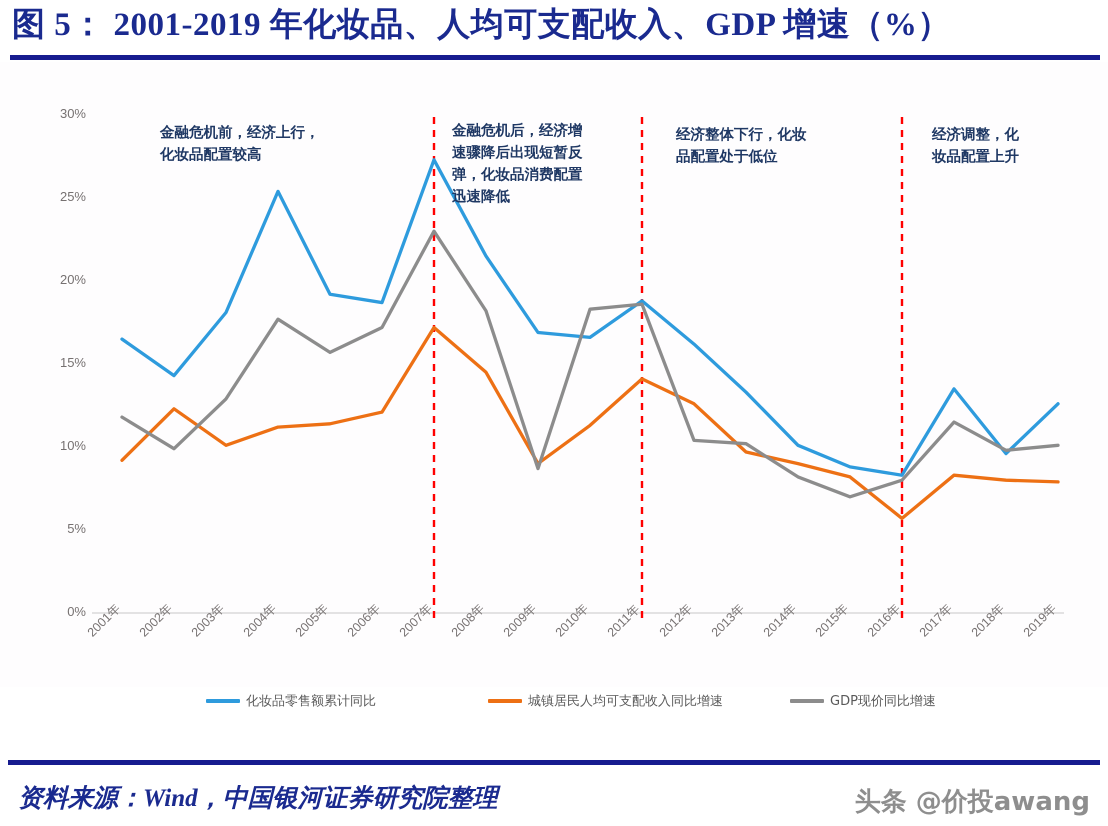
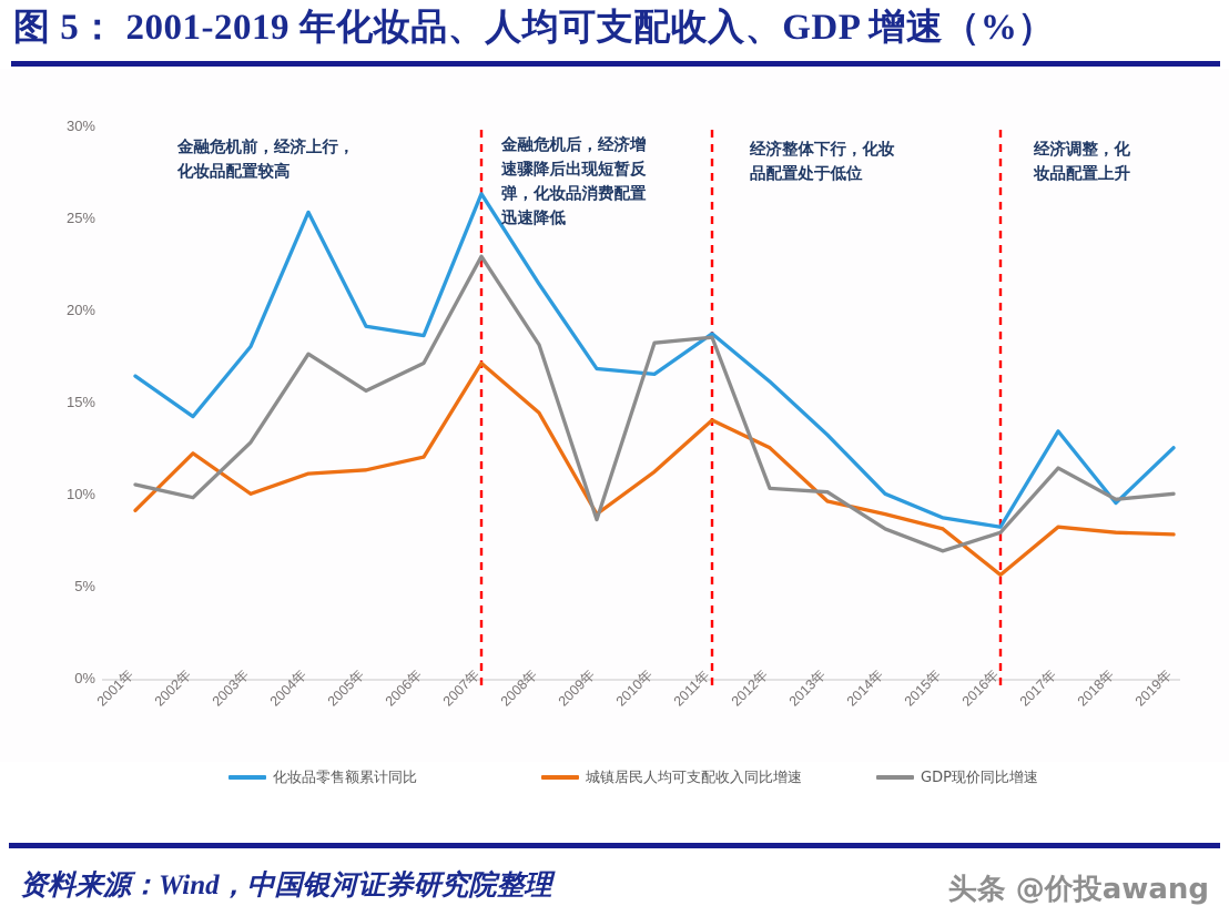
GDP现价同比增速/2001年: 11.8% -> 10.6%
化妆品零售额累计同比/2007年: 27.3% -> 26.4%
